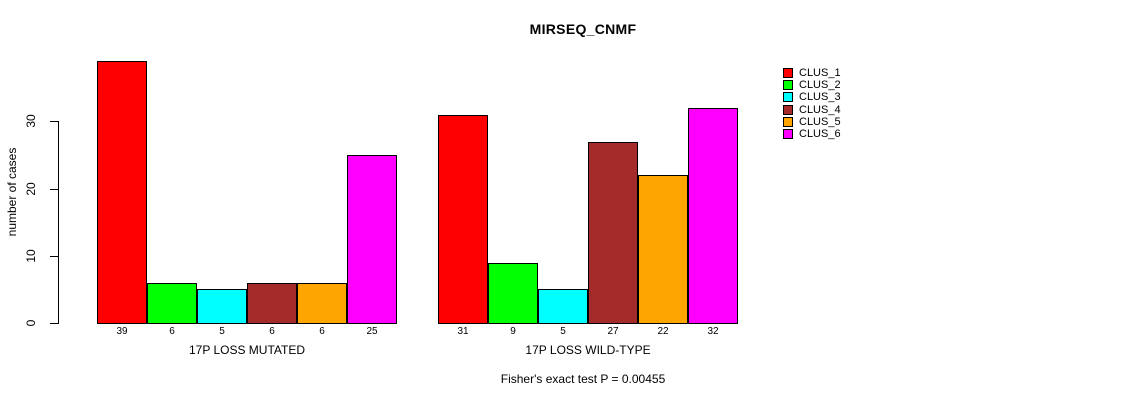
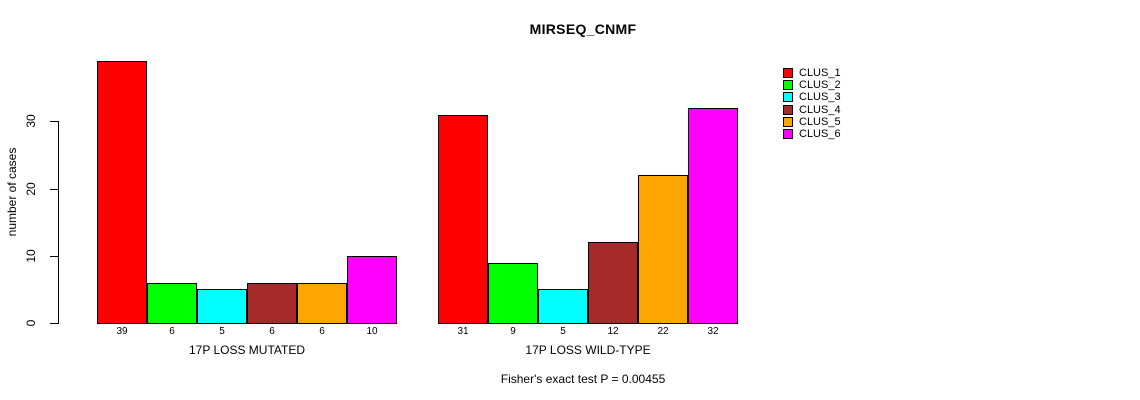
CLUS_6/17P LOSS MUTATED: 25 -> 10
CLUS_4/17P LOSS WILD-TYPE: 27 -> 12
